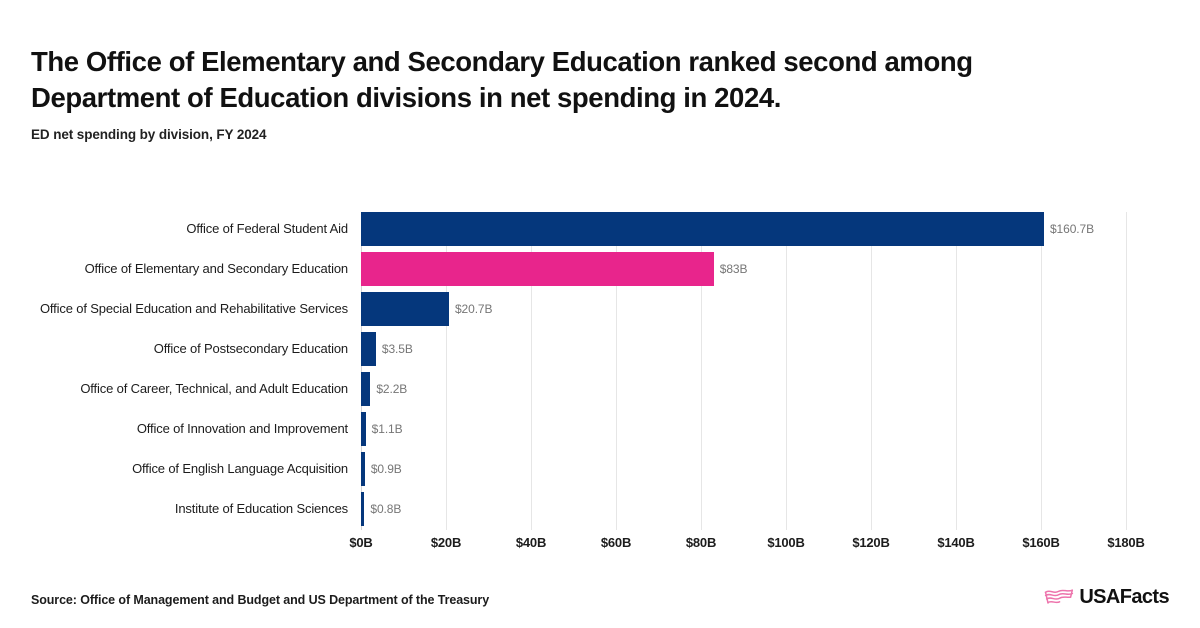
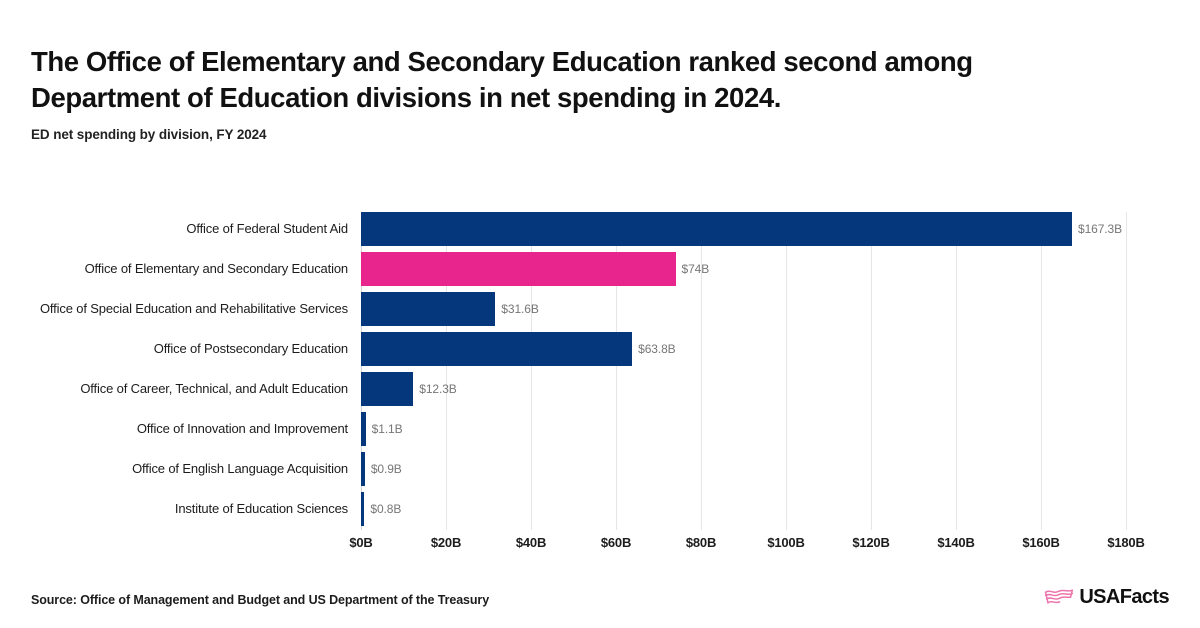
Office of Federal Student Aid: $160.7B -> $167.3B
Office of Elementary and Secondary Education: $83B -> $74B
Office of Special Education and Rehabilitative Services: $20.7B -> $31.6B
Office of Postsecondary Education: $3.5B -> $63.8B
Office of Career, Technical, and Adult Education: $2.2B -> $12.3B
